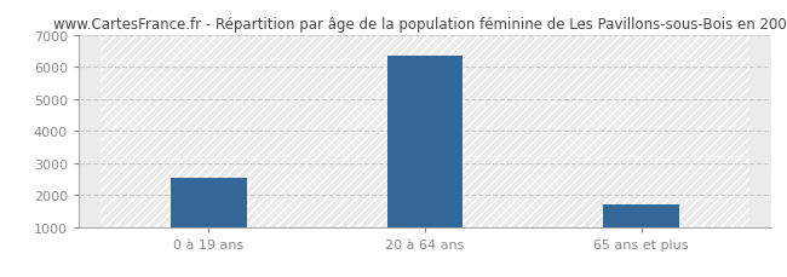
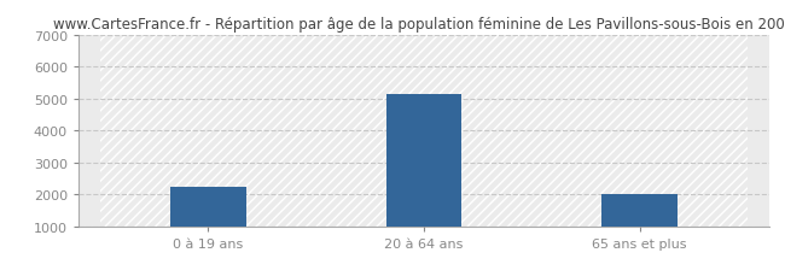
0 à 19 ans: 2520 -> 2250
20 à 64 ans: 6340 -> 5150
65 ans et plus: 1700 -> 2000
